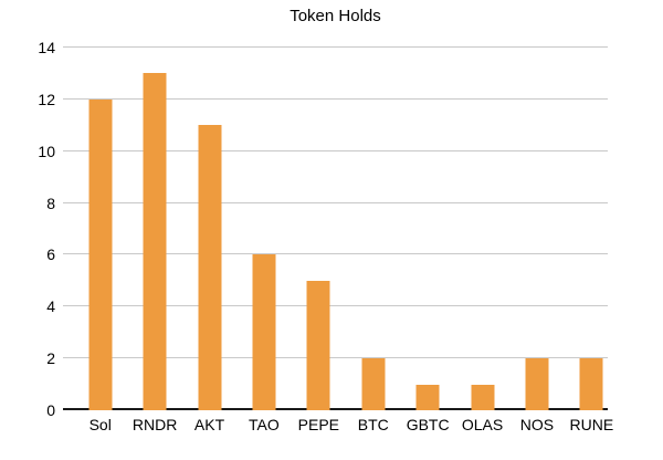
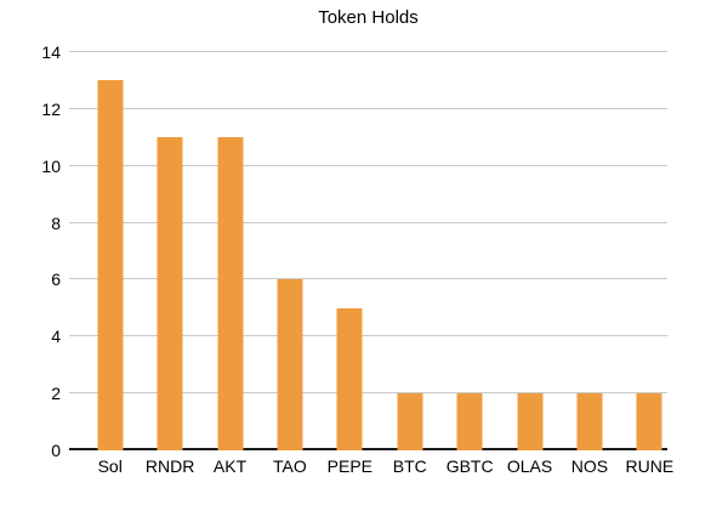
Sol: 12 -> 13
RNDR: 13 -> 11
GBTC: 1 -> 2
OLAS: 1 -> 2
